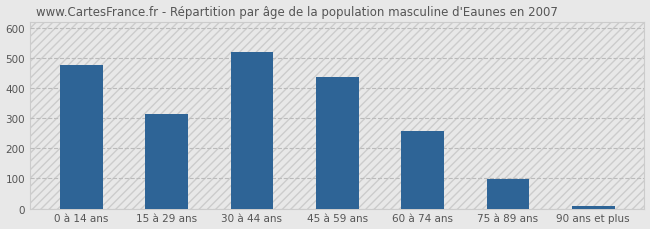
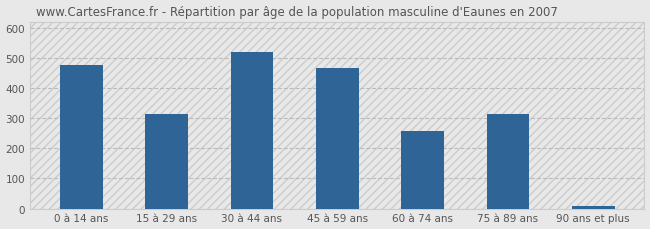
45 à 59 ans: 435 -> 465
75 à 89 ans: 99 -> 315
